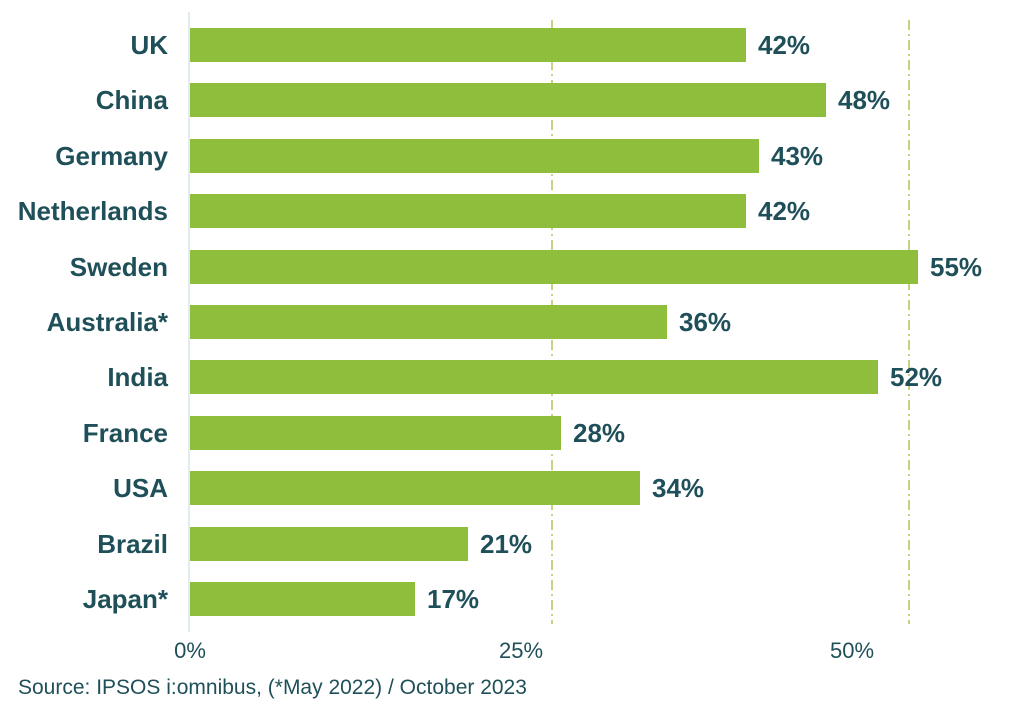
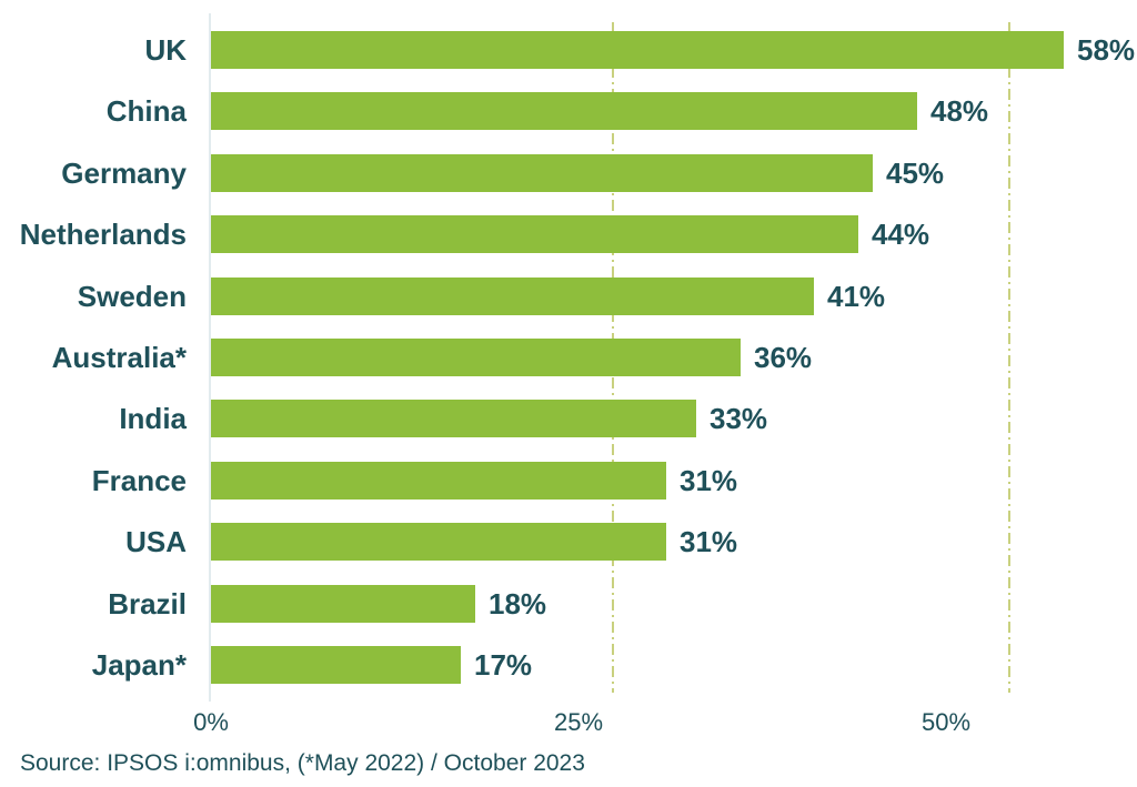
UK: 42% -> 58%
Germany: 43% -> 45%
Netherlands: 42% -> 44%
Sweden: 55% -> 41%
India: 52% -> 33%
France: 28% -> 31%
USA: 34% -> 31%
Brazil: 21% -> 18%
